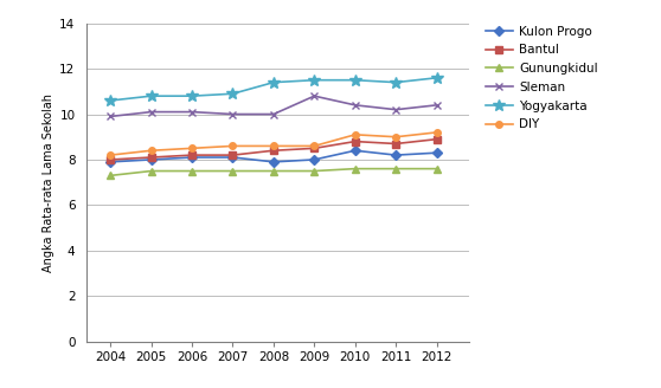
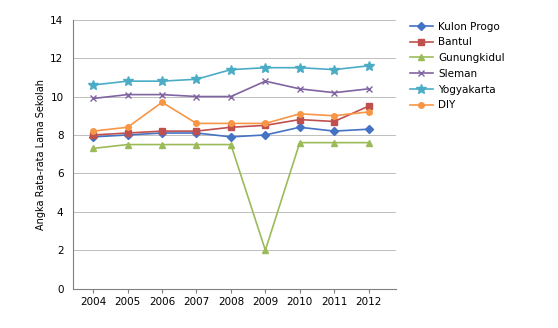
DIY/2006: 8.5 -> 9.7
Gunungkidul/2009: 7.5 -> 2.0
Bantul/2012: 8.9 -> 9.5
